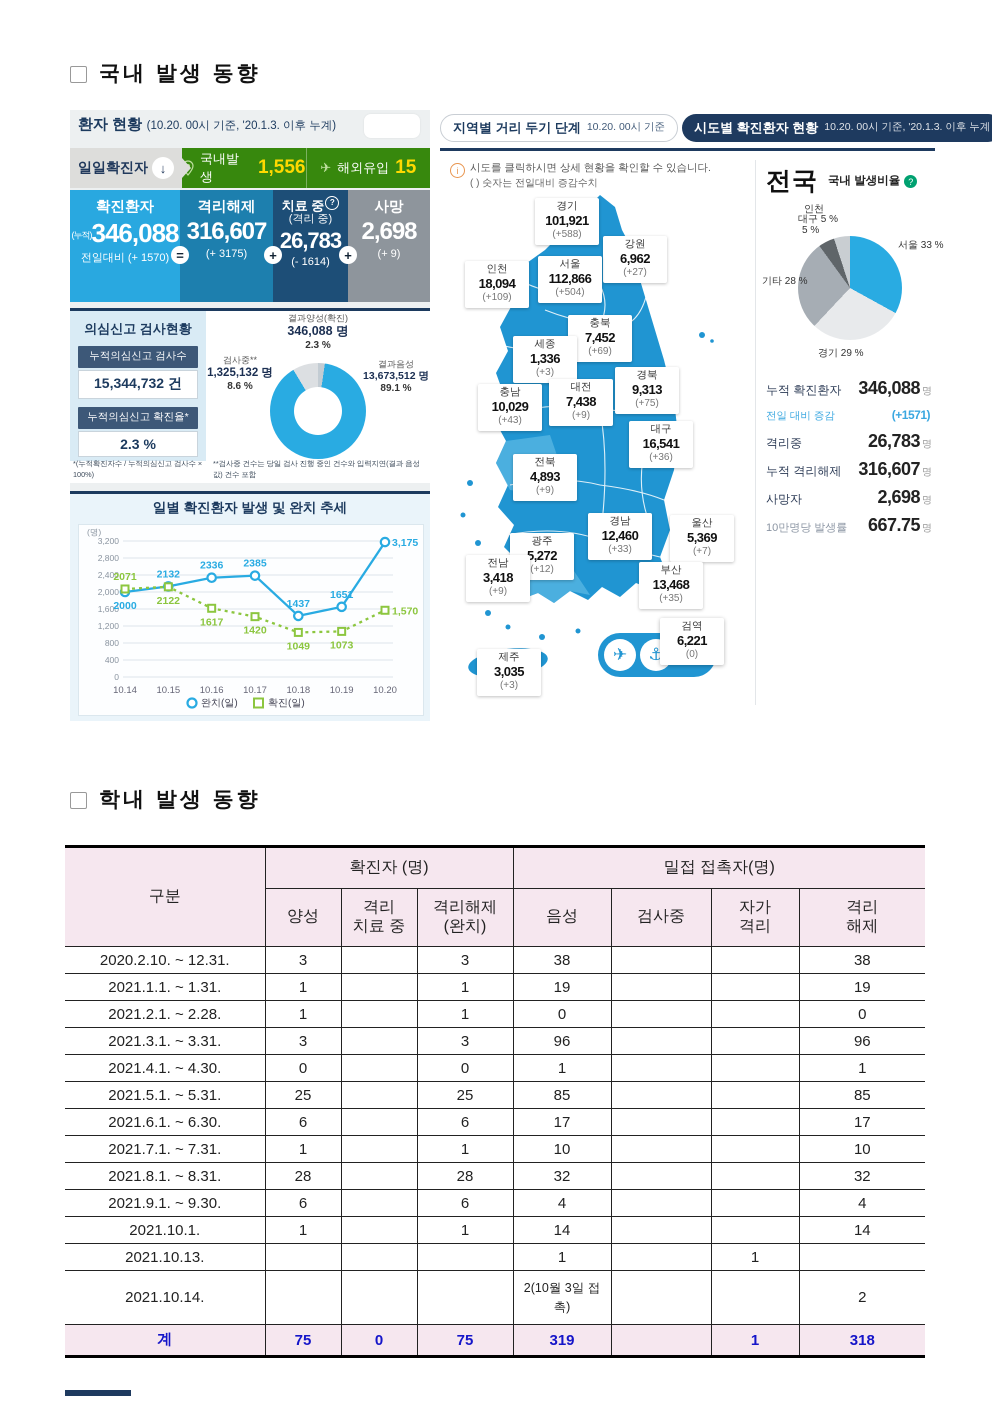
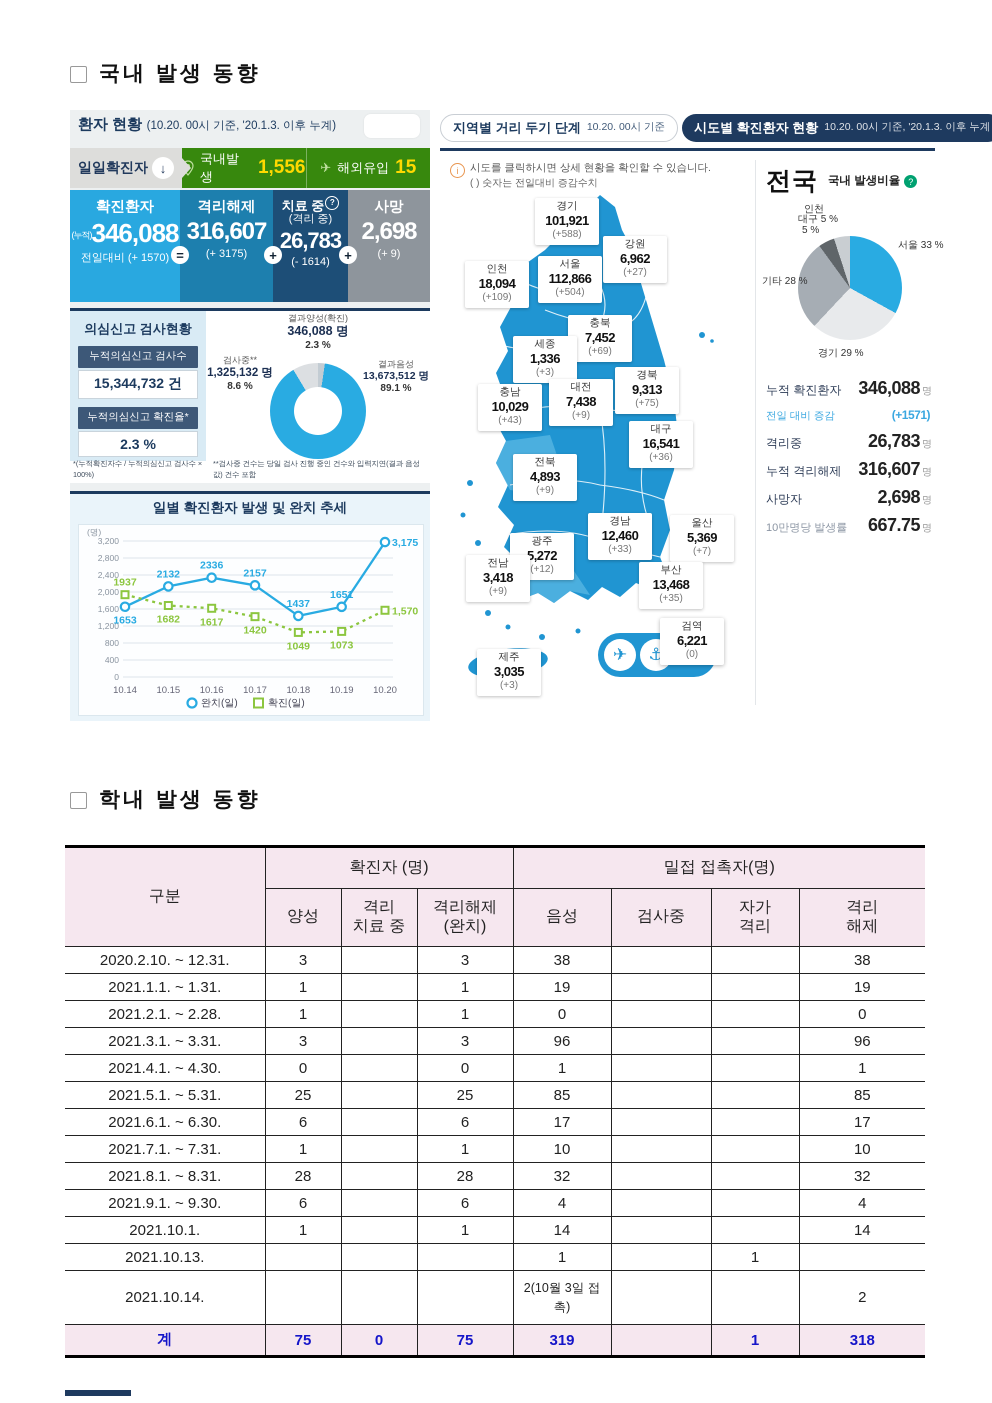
완치(일)/10.14: 2000 -> 1653
확진(일)/10.14: 2071 -> 1937
확진(일)/10.15: 2122 -> 1682
완치(일)/10.17: 2385 -> 2157
